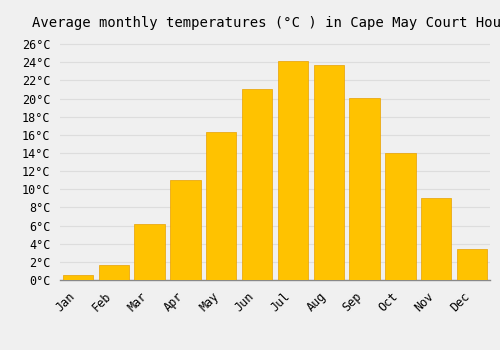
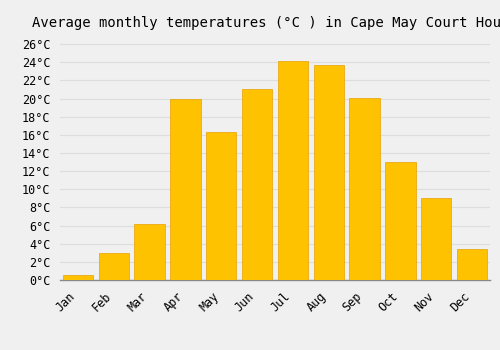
Feb: 1.7°C -> 3.0°C
Apr: 11.0°C -> 20.0°C
Oct: 14.0°C -> 13.0°C
